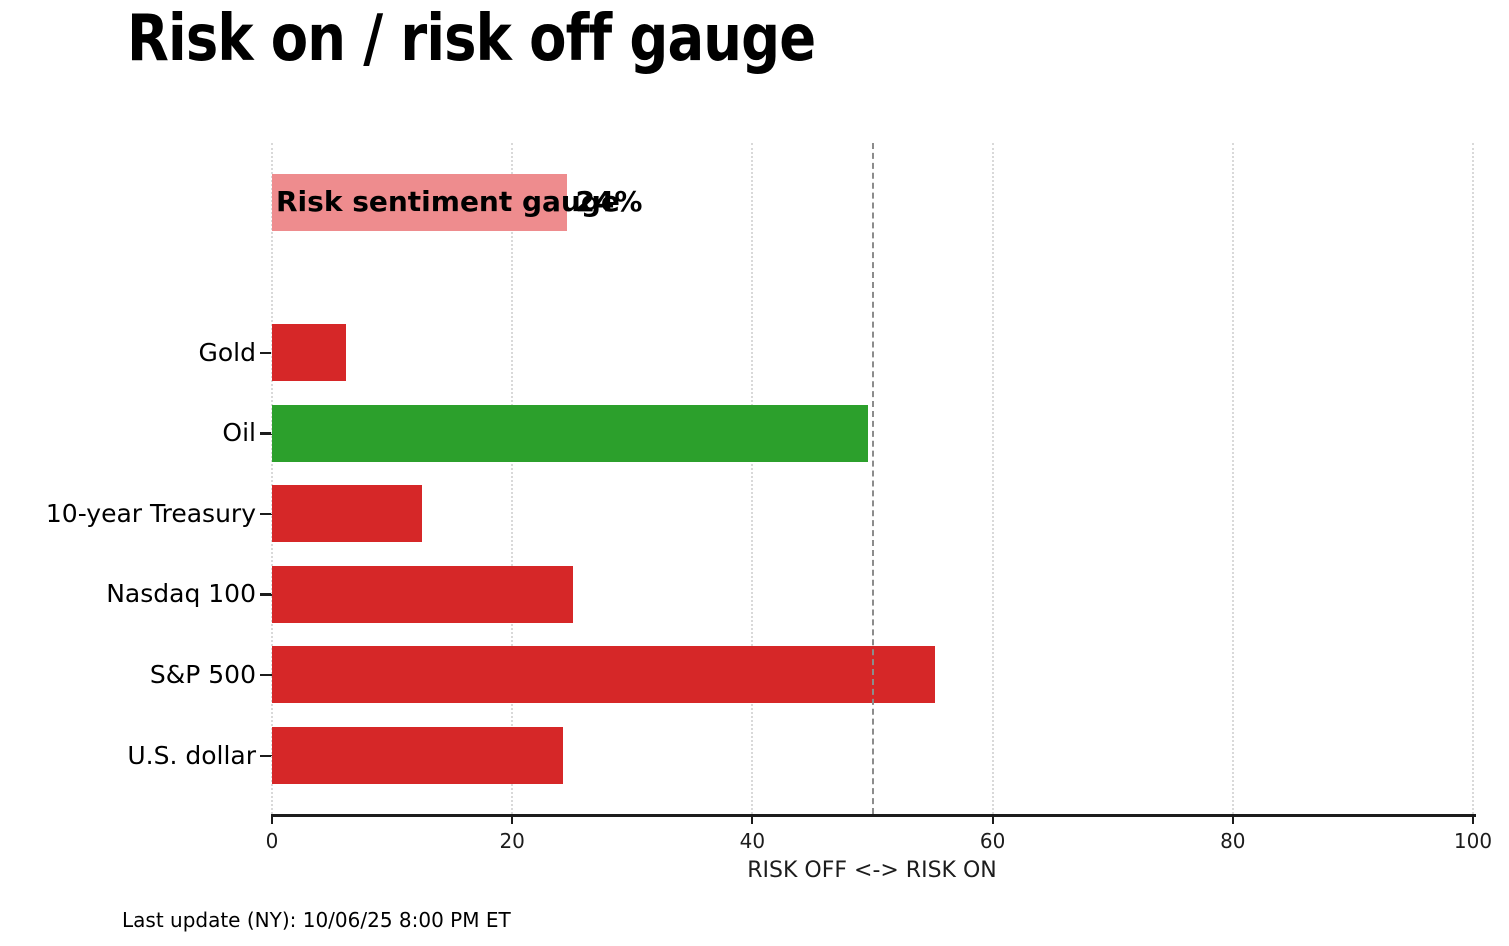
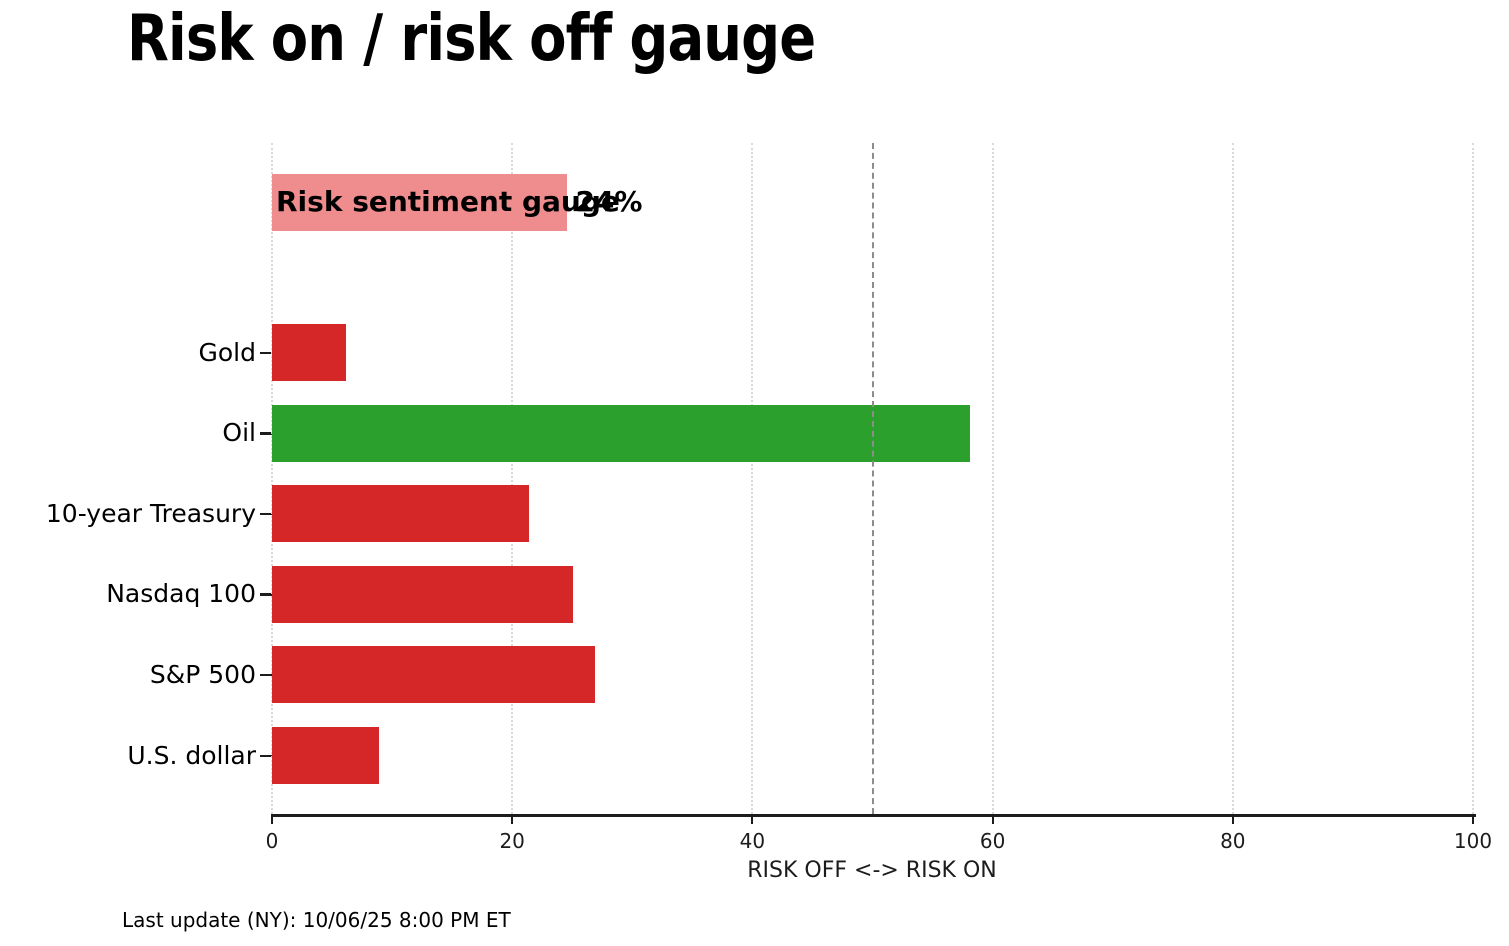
Oil: 49.6 -> 58.1
10-year Treasury: 12.5 -> 21.4
S&P 500: 55.2 -> 26.9
U.S. dollar: 24.2 -> 8.9
